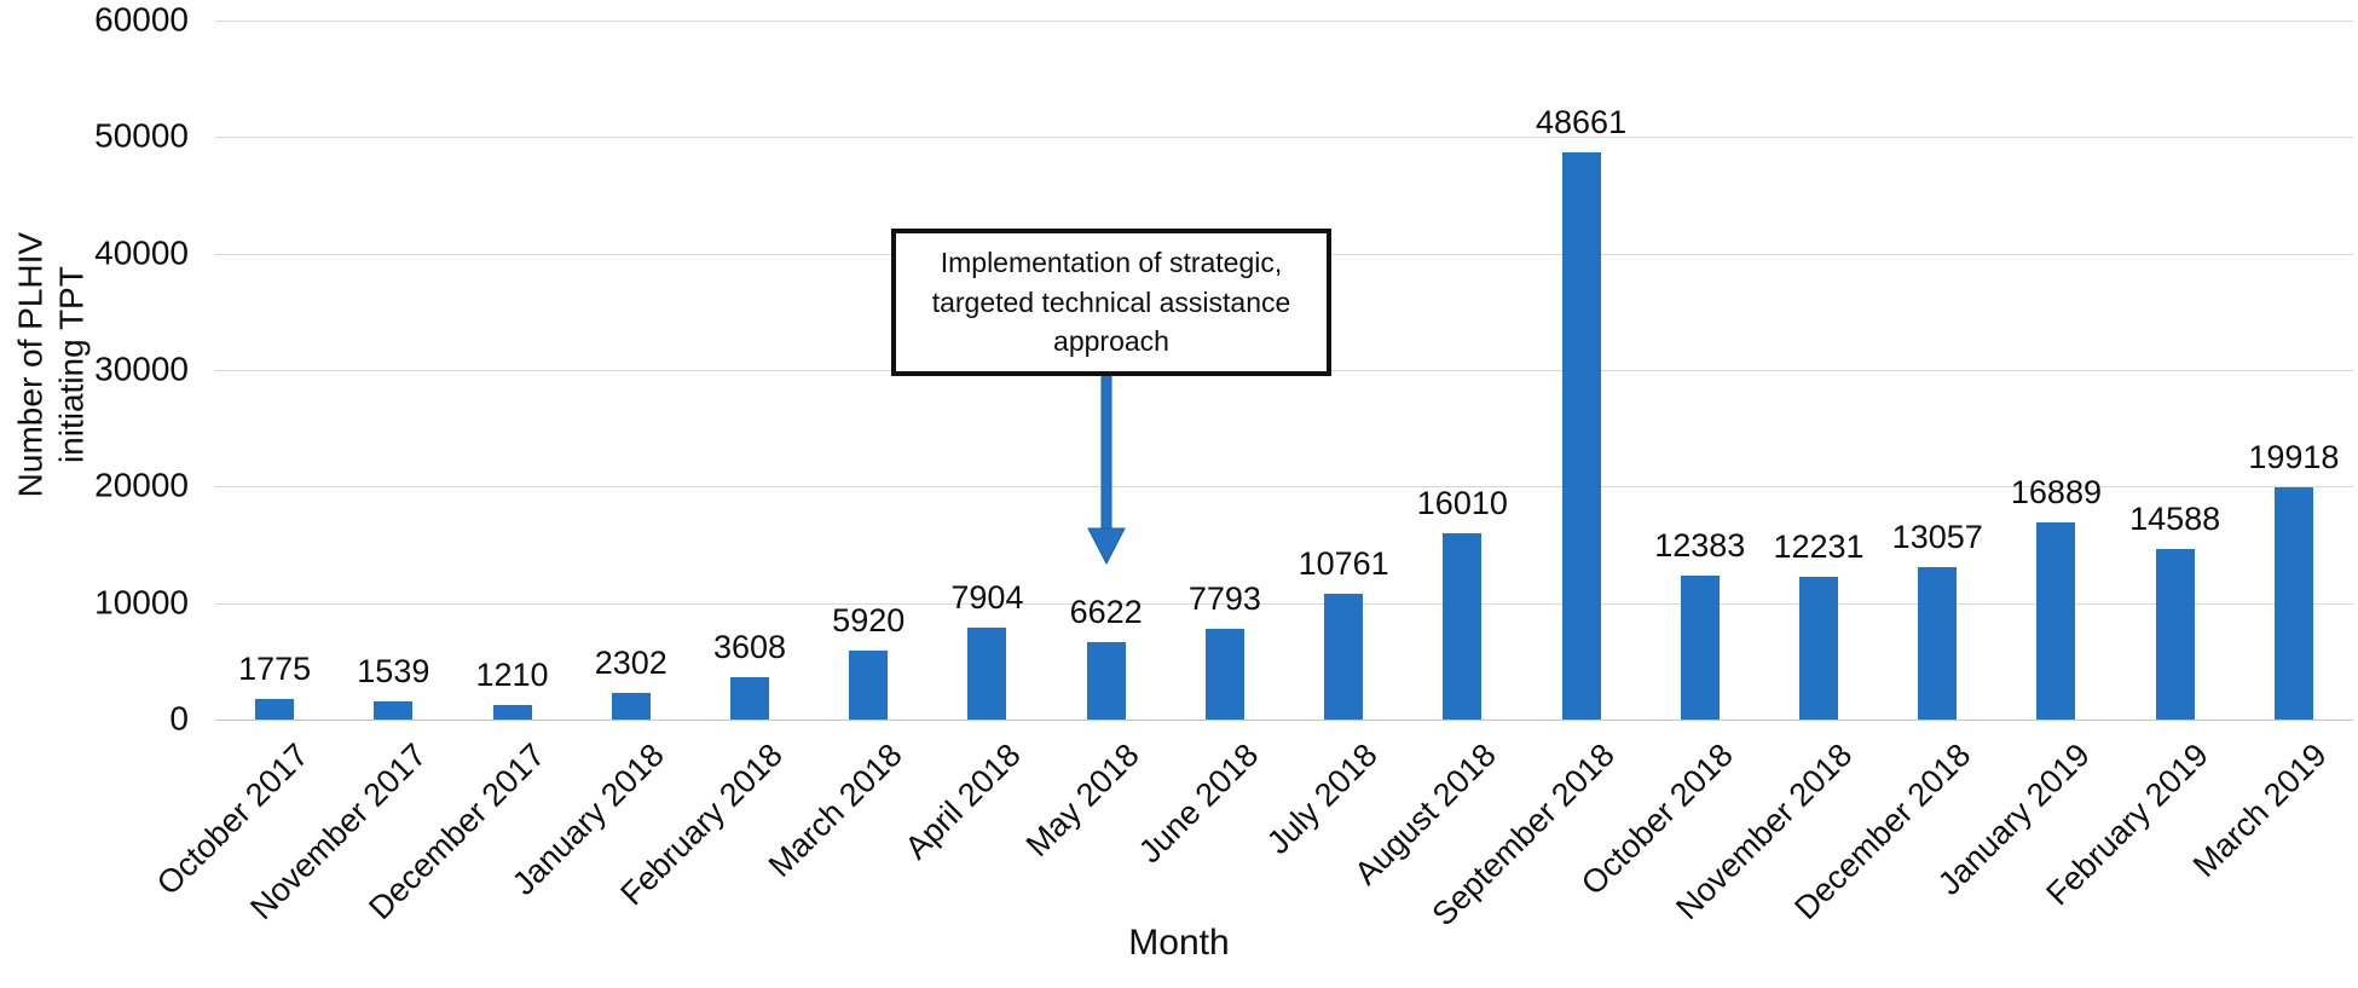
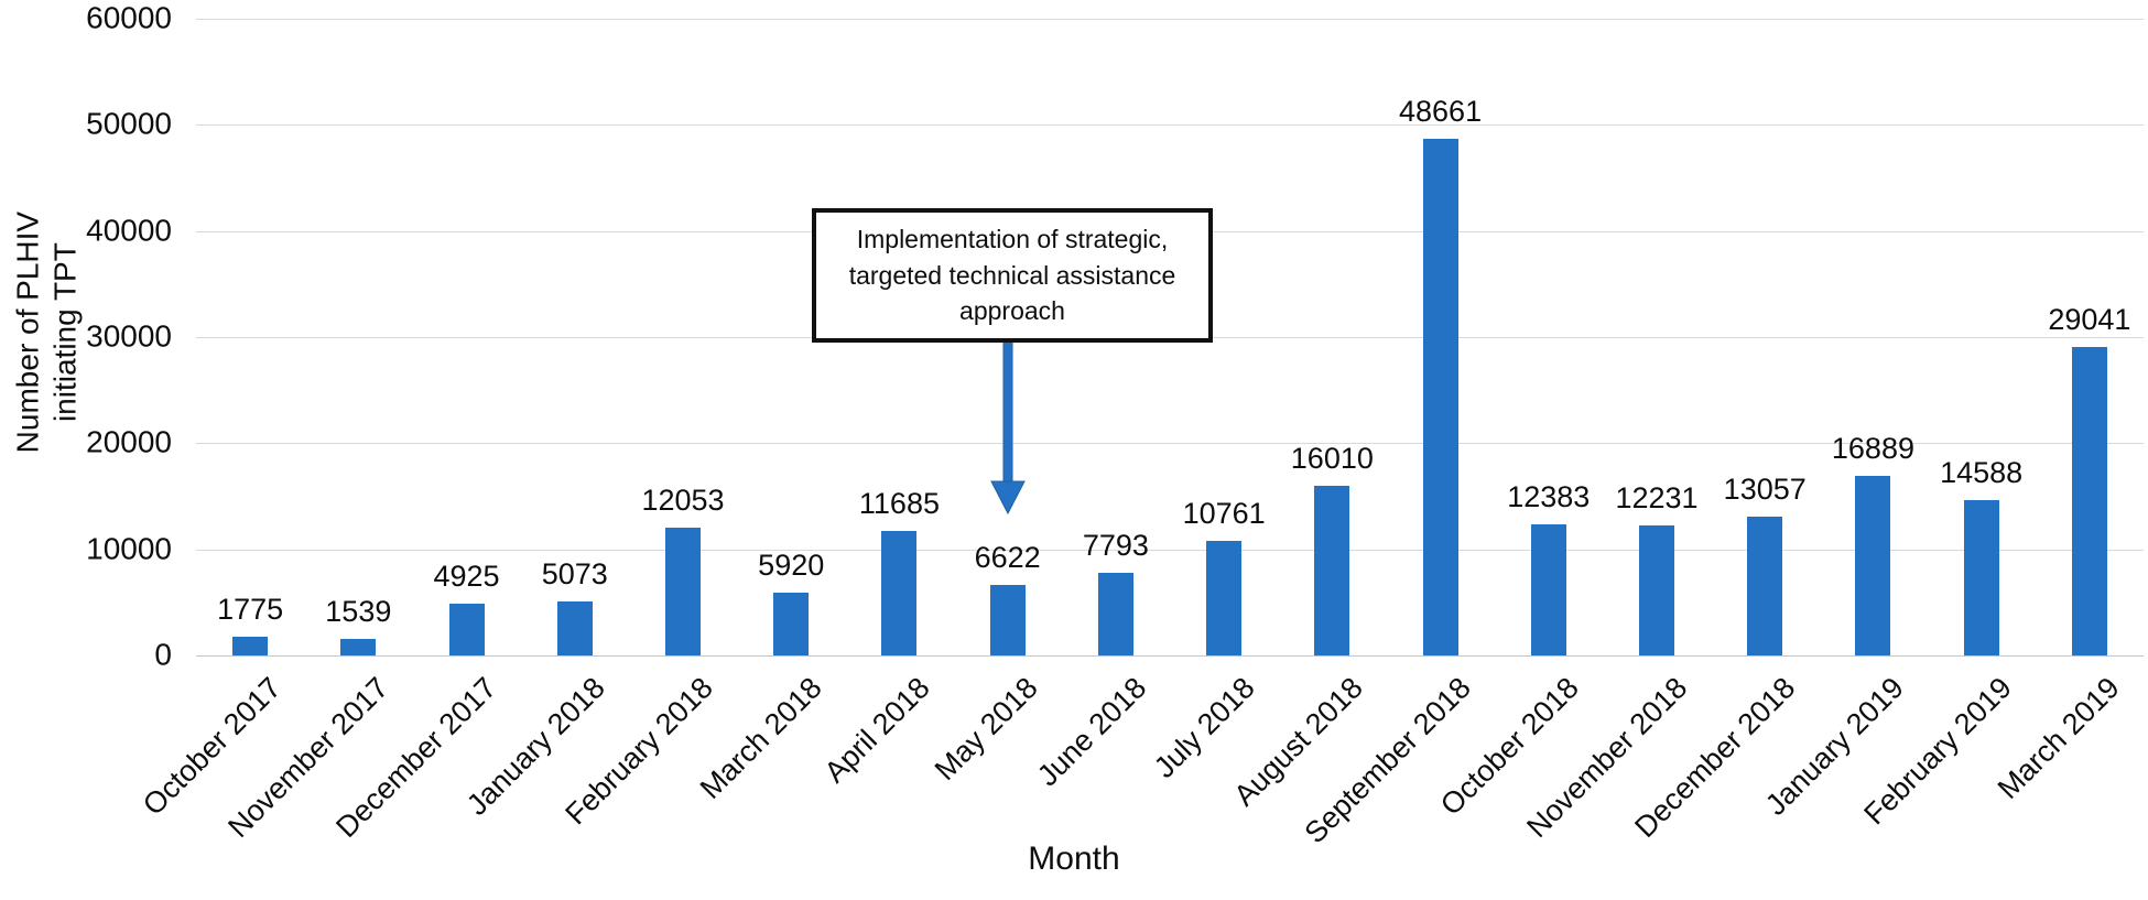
December 2017: 1210 -> 4925
January 2018: 2302 -> 5073
February 2018: 3608 -> 12053
April 2018: 7904 -> 11685
March 2019: 19918 -> 29041
